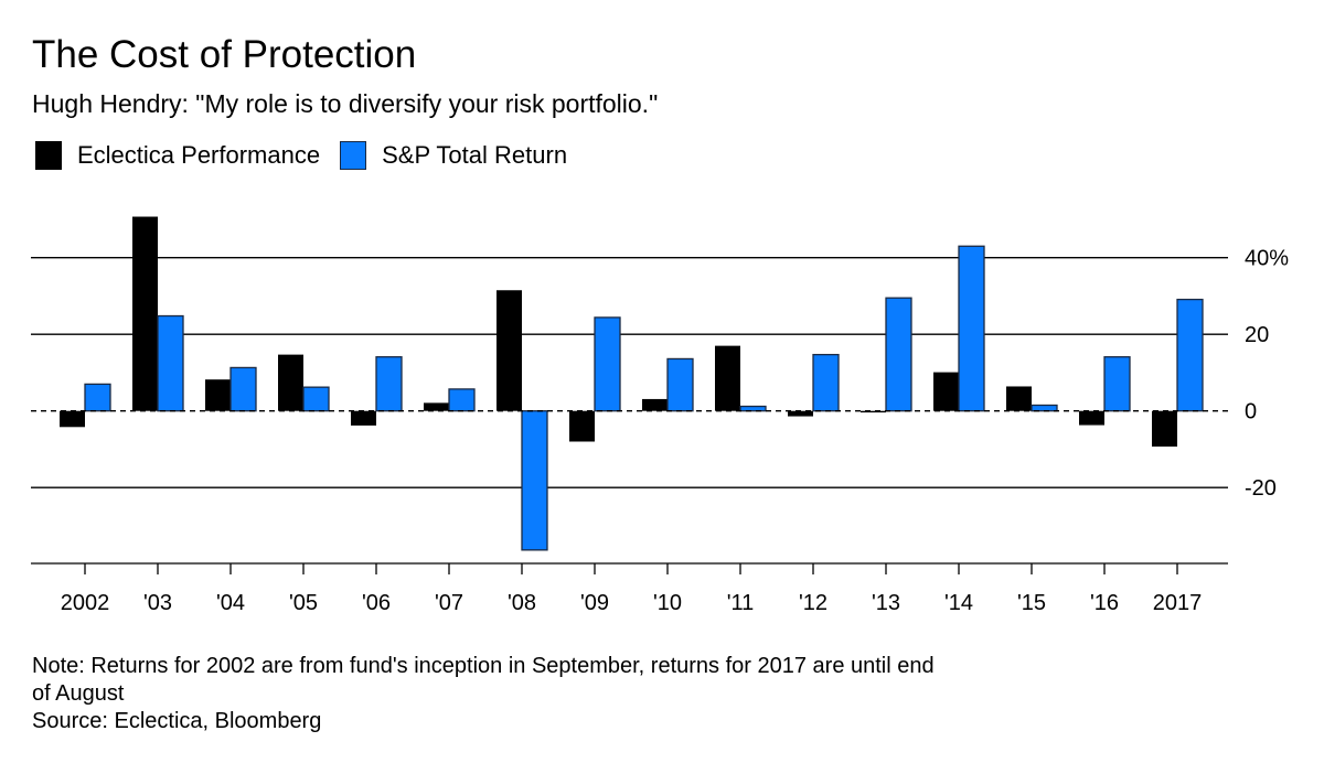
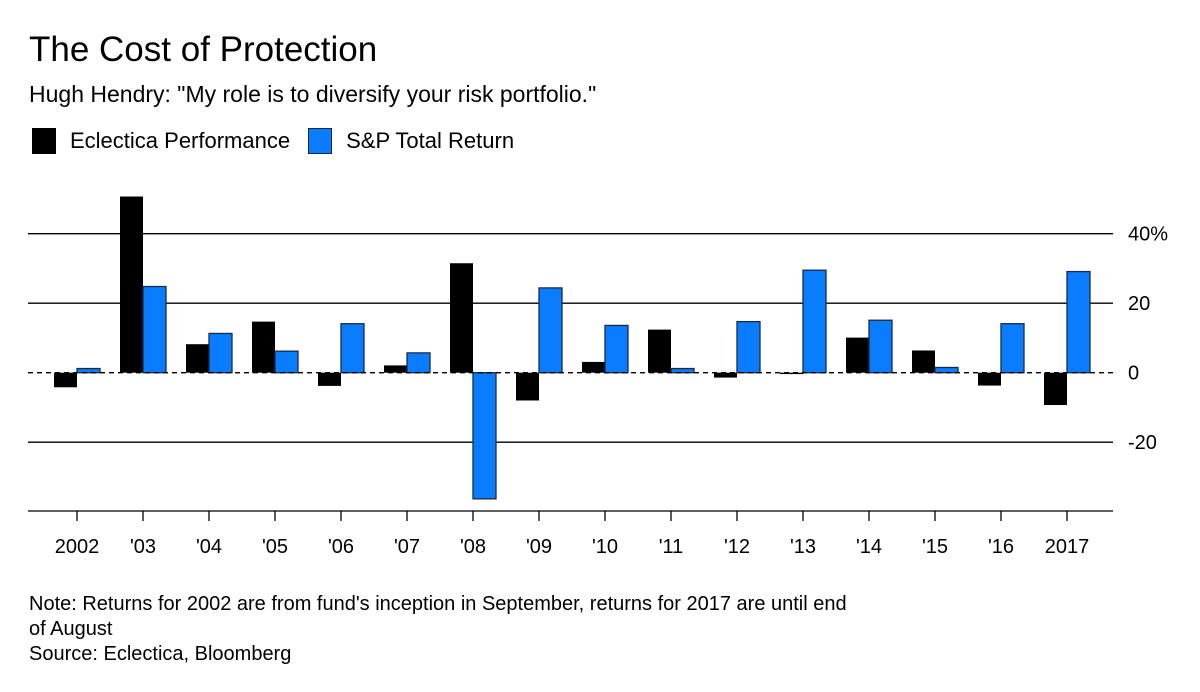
S&P Total Return/2002: 7% -> 1%
Eclectica Performance/'11: 17% -> 12%
S&P Total Return/'14: 43% -> 15%
